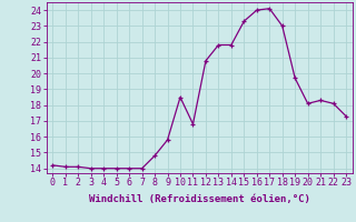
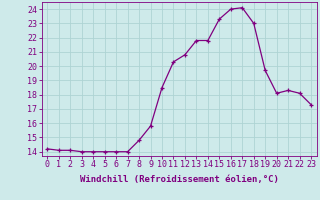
11: 16.8 -> 20.3
